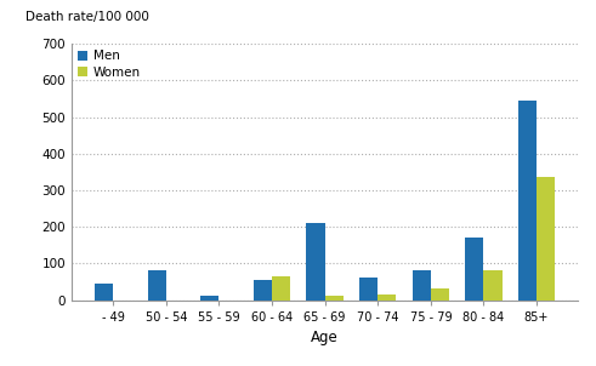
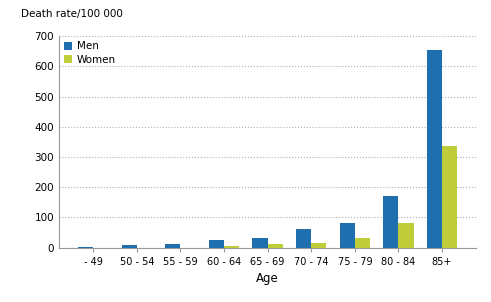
Men/- 49: 45 -> 1
Men/50 - 54: 80 -> 8
Men/60 - 64: 55 -> 25
Women/60 - 64: 65 -> 5
Men/65 - 69: 210 -> 32
Men/85+: 545 -> 655
